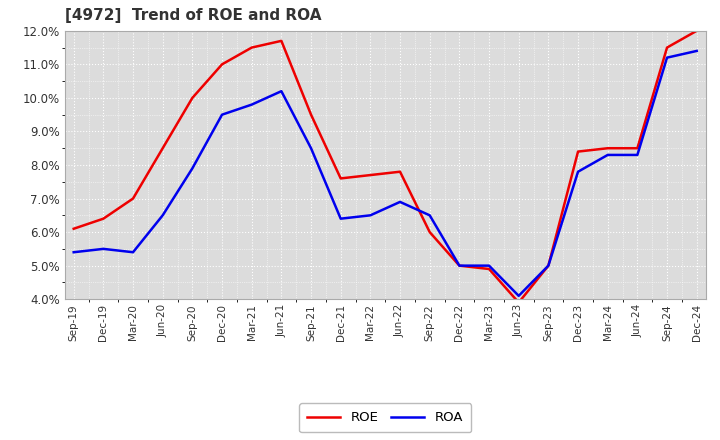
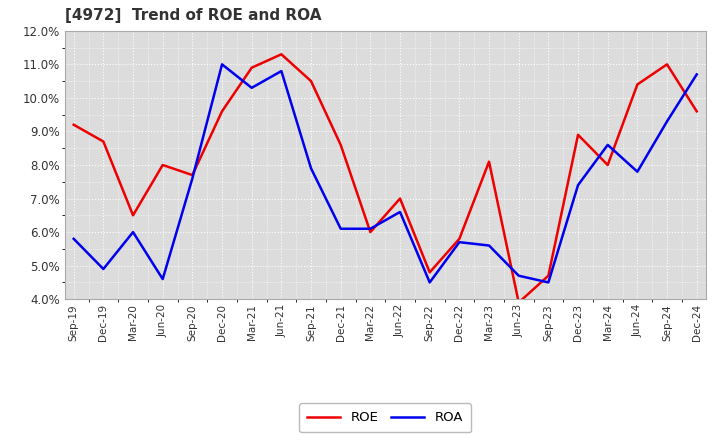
ROE/Sep-19: 6.1% -> 9.2%
ROA/Sep-19: 5.4% -> 5.8%
ROE/Dec-19: 6.4% -> 8.7%
ROA/Dec-19: 5.5% -> 4.9%
ROE/Mar-20: 7.0% -> 6.5%
ROA/Mar-20: 5.4% -> 6.0%
ROE/Jun-20: 8.5% -> 8.0%
ROA/Jun-20: 6.5% -> 4.6%
ROE/Sep-20: 10.0% -> 7.7%
ROA/Sep-20: 7.9% -> 7.6%
ROE/Dec-20: 11.0% -> 9.6%
ROA/Dec-20: 9.5% -> 11.0%
ROE/Mar-21: 11.5% -> 10.9%
ROA/Mar-21: 9.8% -> 10.3%
ROE/Jun-21: 11.7% -> 11.3%
ROA/Jun-21: 10.2% -> 10.8%
ROE/Sep-21: 9.5% -> 10.5%
ROA/Sep-21: 8.5% -> 7.9%
ROE/Dec-21: 7.6% -> 8.6%
ROA/Dec-21: 6.4% -> 6.1%
ROE/Mar-22: 7.7% -> 6.0%
ROA/Mar-22: 6.5% -> 6.1%
ROE/Jun-22: 7.8% -> 7.0%
ROA/Jun-22: 6.9% -> 6.6%
ROE/Sep-22: 6.0% -> 4.8%
ROA/Sep-22: 6.5% -> 4.5%
ROE/Dec-22: 5.0% -> 5.8%
ROA/Dec-22: 5.0% -> 5.7%
ROE/Mar-23: 4.9% -> 8.1%
ROA/Mar-23: 5.0% -> 5.6%
ROA/Jun-23: 4.1% -> 4.7%
ROE/Sep-23: 5.0% -> 4.7%
ROA/Sep-23: 5.0% -> 4.5%
ROE/Dec-23: 8.4% -> 8.9%
ROA/Dec-23: 7.8% -> 7.4%
ROE/Mar-24: 8.5% -> 8.0%
ROA/Mar-24: 8.3% -> 8.6%
ROE/Jun-24: 8.5% -> 10.4%
ROA/Jun-24: 8.3% -> 7.8%
ROE/Sep-24: 11.5% -> 11.0%
ROA/Sep-24: 11.2% -> 9.3%
ROE/Dec-24: 12.0% -> 9.6%
ROA/Dec-24: 11.4% -> 10.7%
